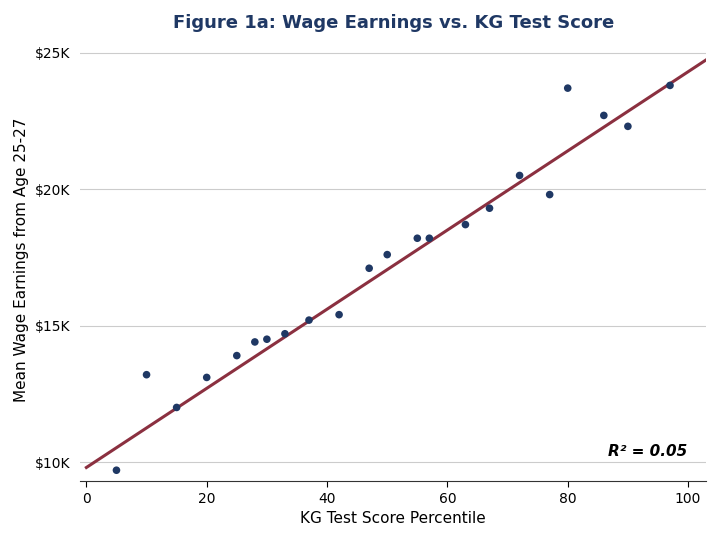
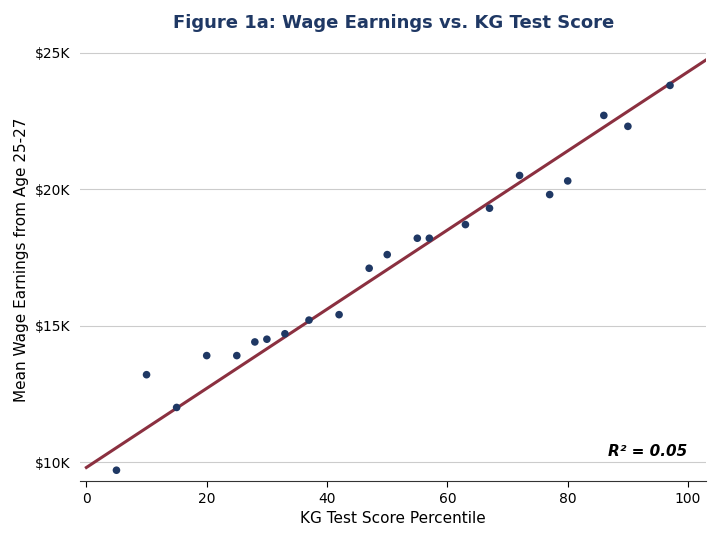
20: $13.1K -> $13.9K
80: $23.7K -> $20.3K
